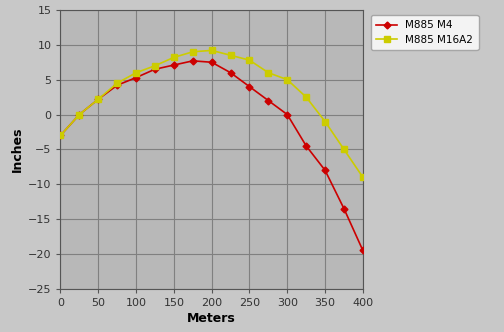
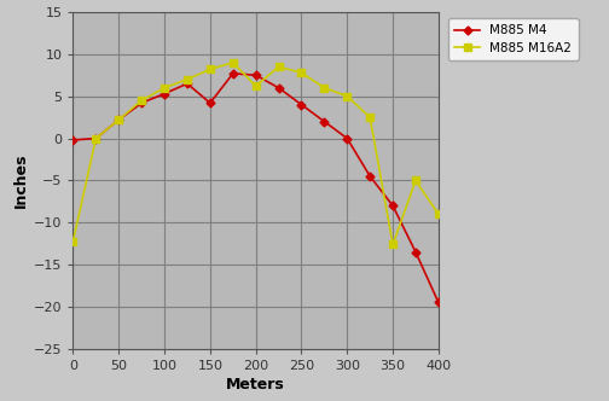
M885 M4/0: -3.0 -> -0.2
M885 M16A2/0: -3.0 -> -12.2
M885 M4/150: 7.1 -> 4.2
M885 M16A2/200: 9.2 -> 6.2
M885 M16A2/350: -1.0 -> -12.6
